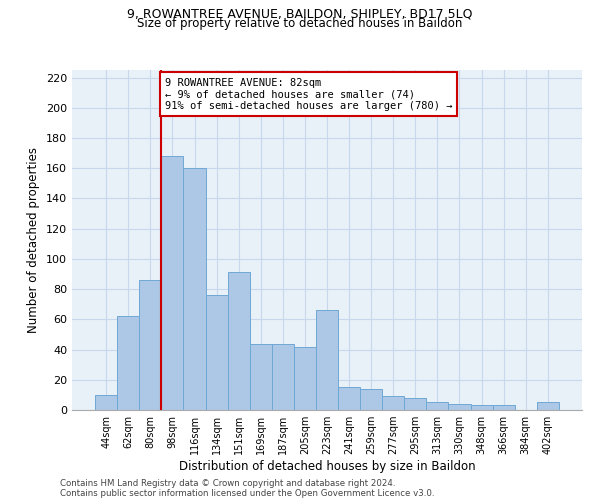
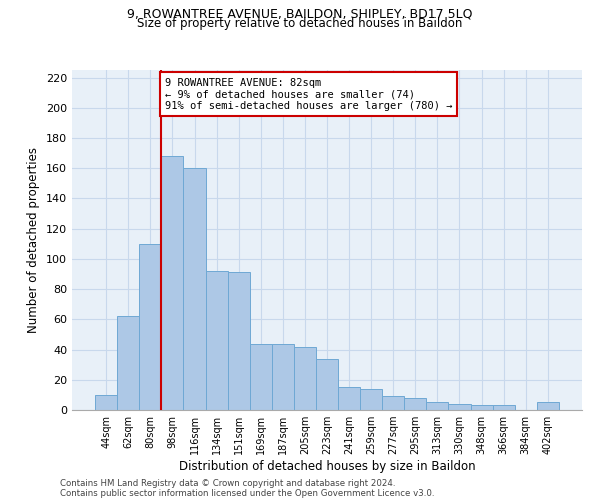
80sqm: 86 -> 110
134sqm: 76 -> 92
223sqm: 66 -> 34
